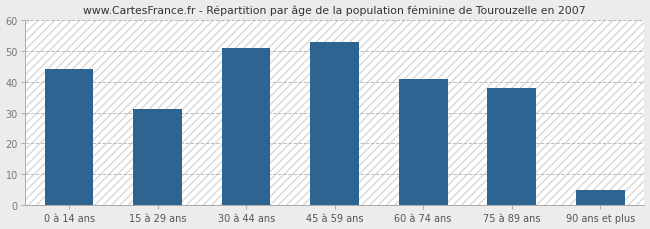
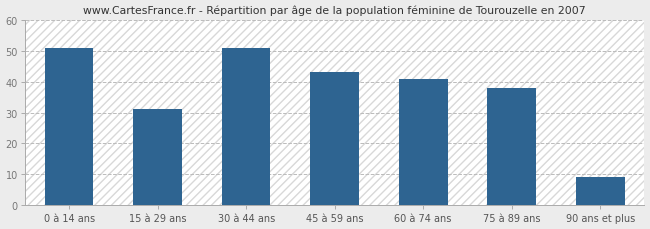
0 à 14 ans: 44 -> 51
45 à 59 ans: 53 -> 43
90 ans et plus: 5 -> 9
